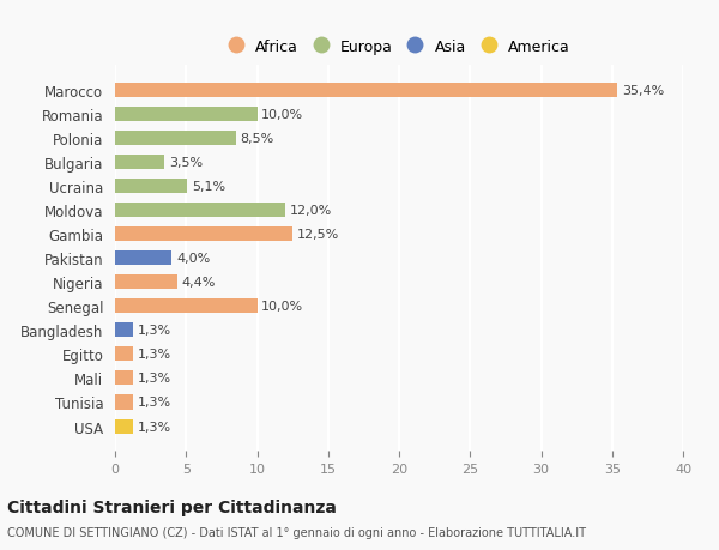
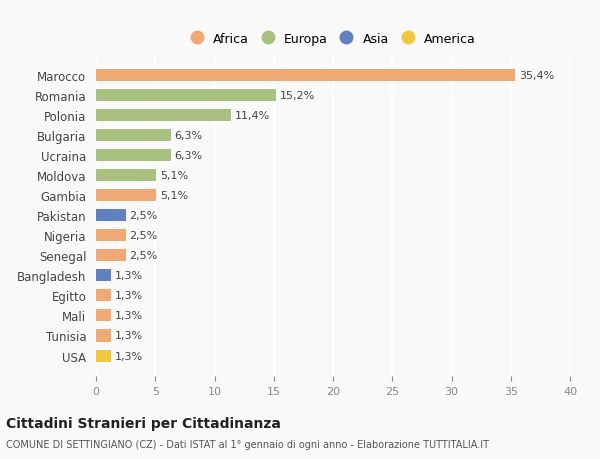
Romania: 10,0% -> 15,2%
Polonia: 8,5% -> 11,4%
Bulgaria: 3,5% -> 6,3%
Ucraina: 5,1% -> 6,3%
Moldova: 12,0% -> 5,1%
Gambia: 12,5% -> 5,1%
Pakistan: 4,0% -> 2,5%
Nigeria: 4,4% -> 2,5%
Senegal: 10,0% -> 2,5%
